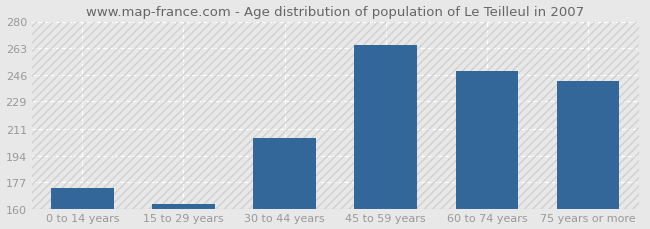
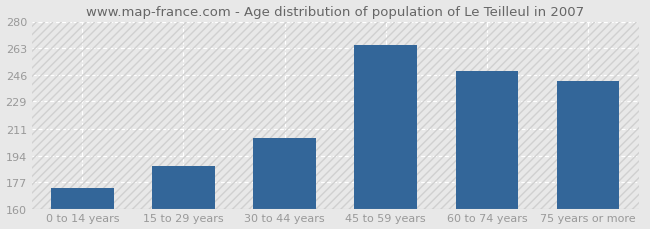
15 to 29 years: 163 -> 187
